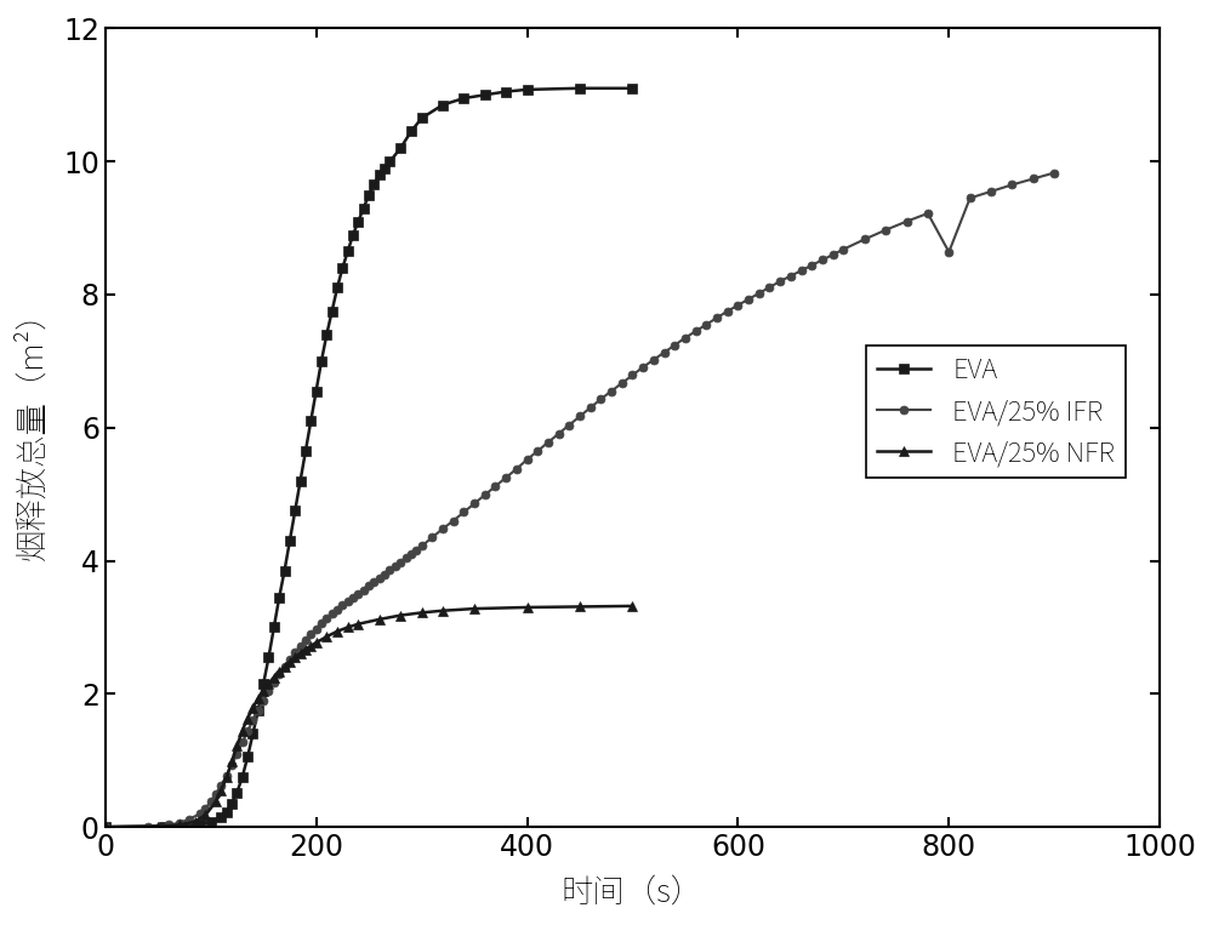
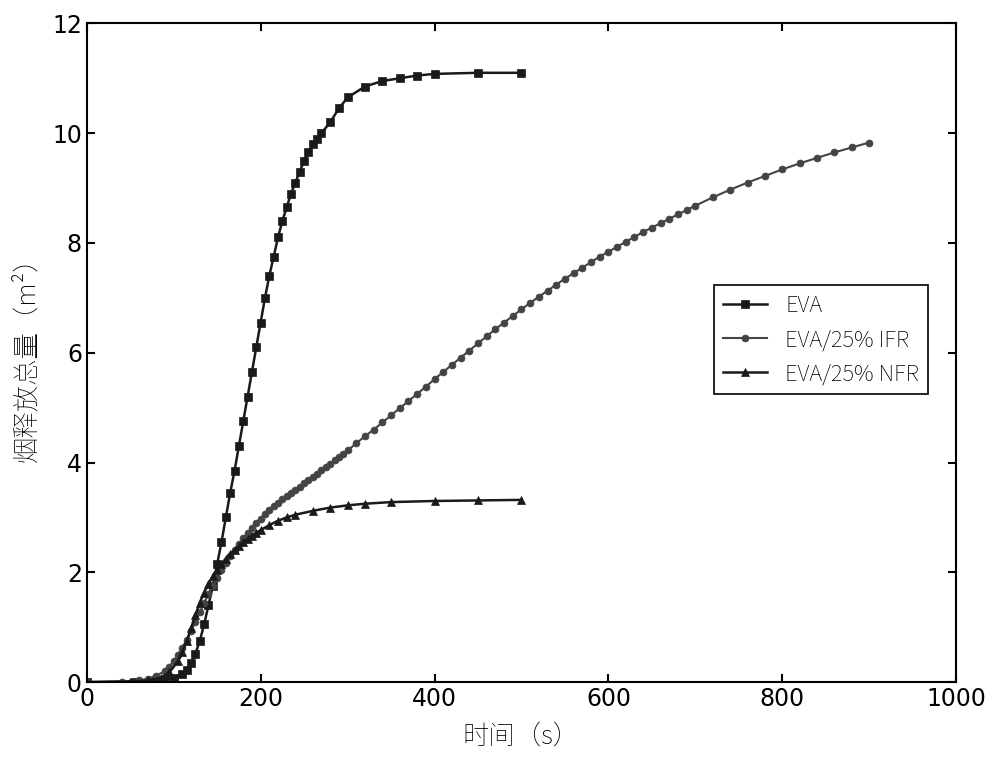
EVA/25% IFR/800: 8.64 -> 9.34
